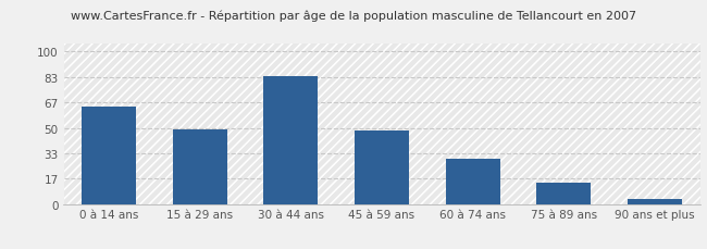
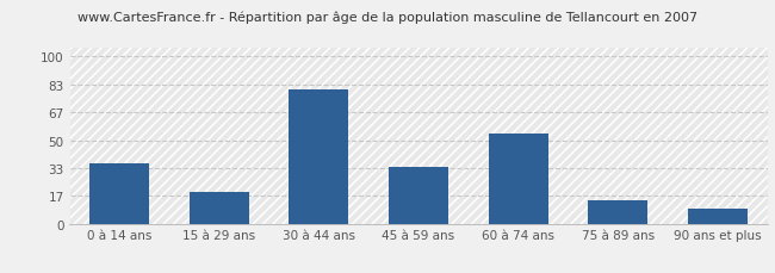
0 à 14 ans: 64 -> 36
15 à 29 ans: 49 -> 19
30 à 44 ans: 84 -> 80
45 à 59 ans: 48 -> 34
60 à 74 ans: 30 -> 54
90 ans et plus: 3 -> 9
